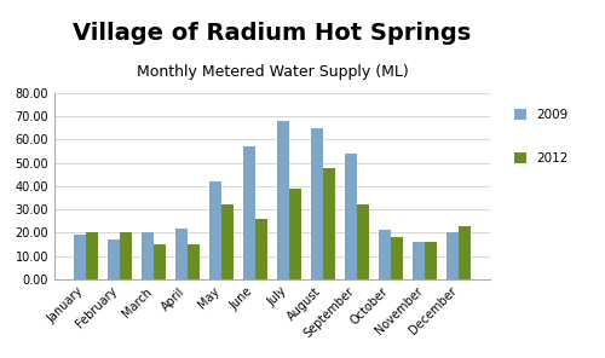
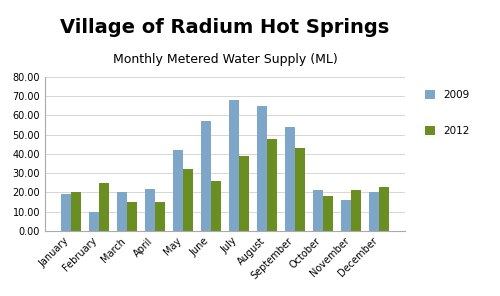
2009/February: 17 -> 10
2012/February: 20 -> 25
2012/September: 32 -> 43
2012/November: 16 -> 21
